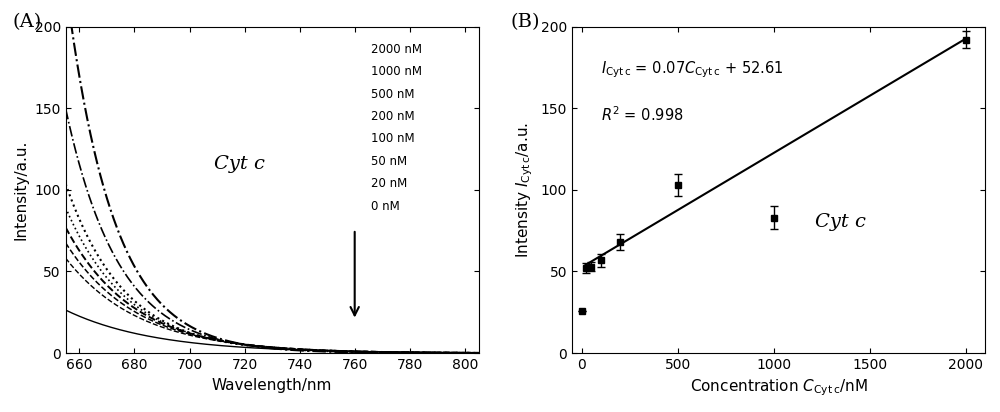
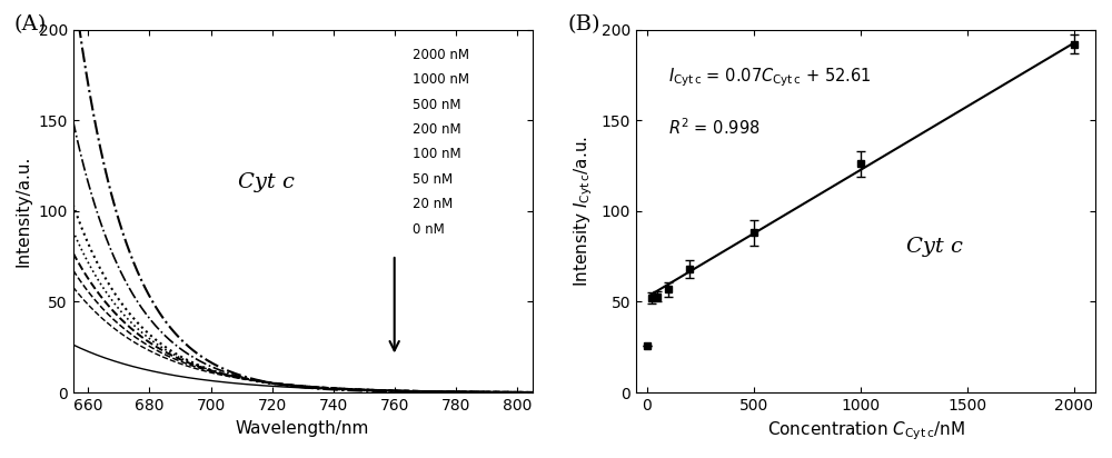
500: 103 -> 88
1000: 83 -> 126
